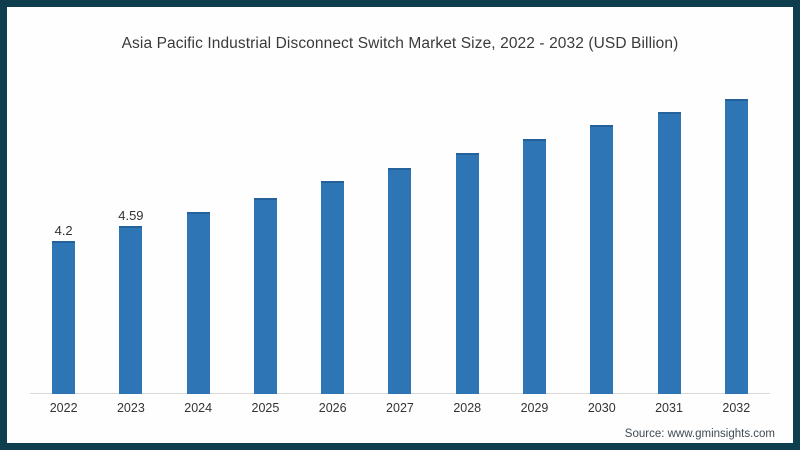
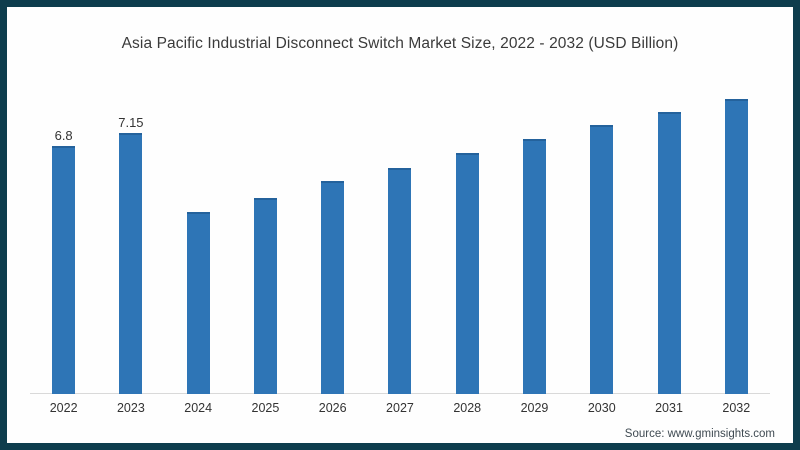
2022: 4.2 -> 6.8
2023: 4.59 -> 7.15
